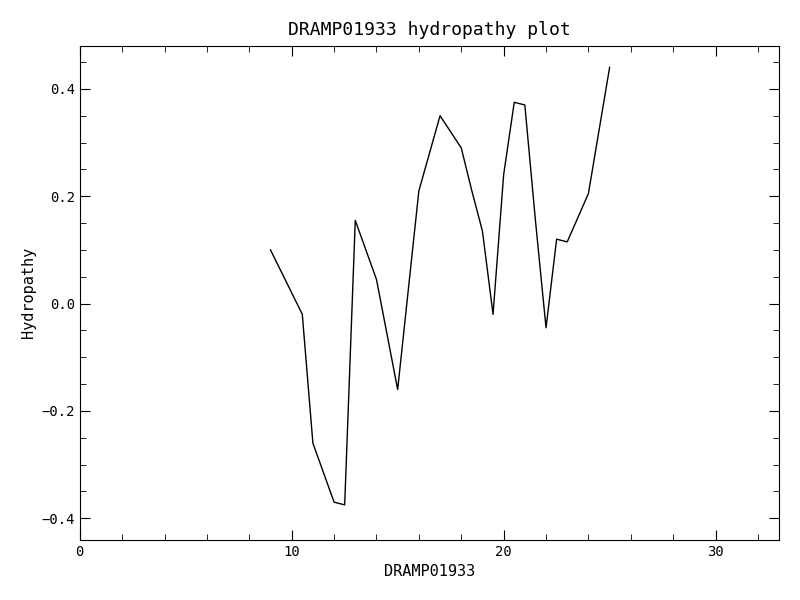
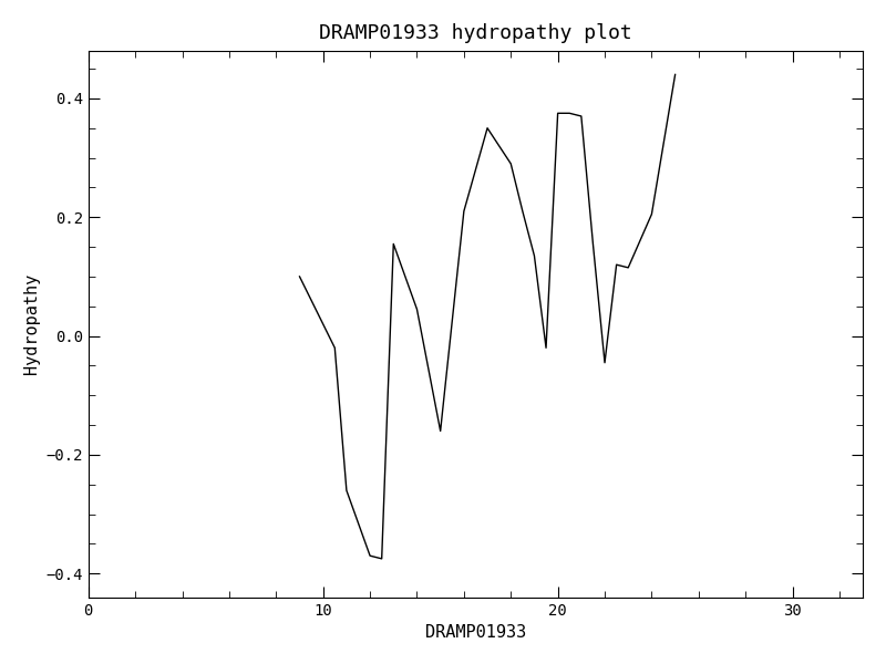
20: 0.240 -> 0.375
